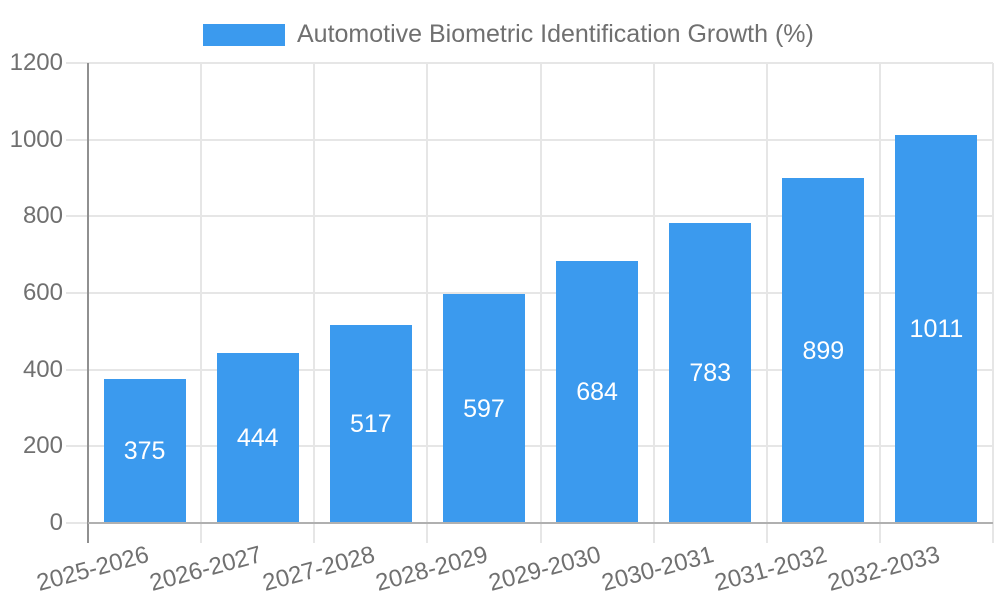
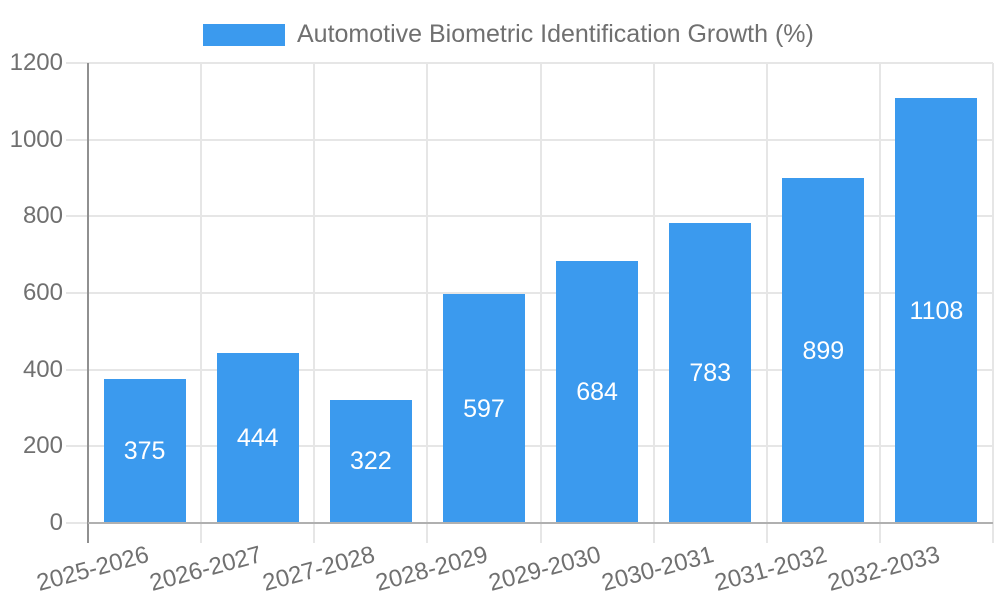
2027-2028: 517 -> 322
2032-2033: 1011 -> 1108
